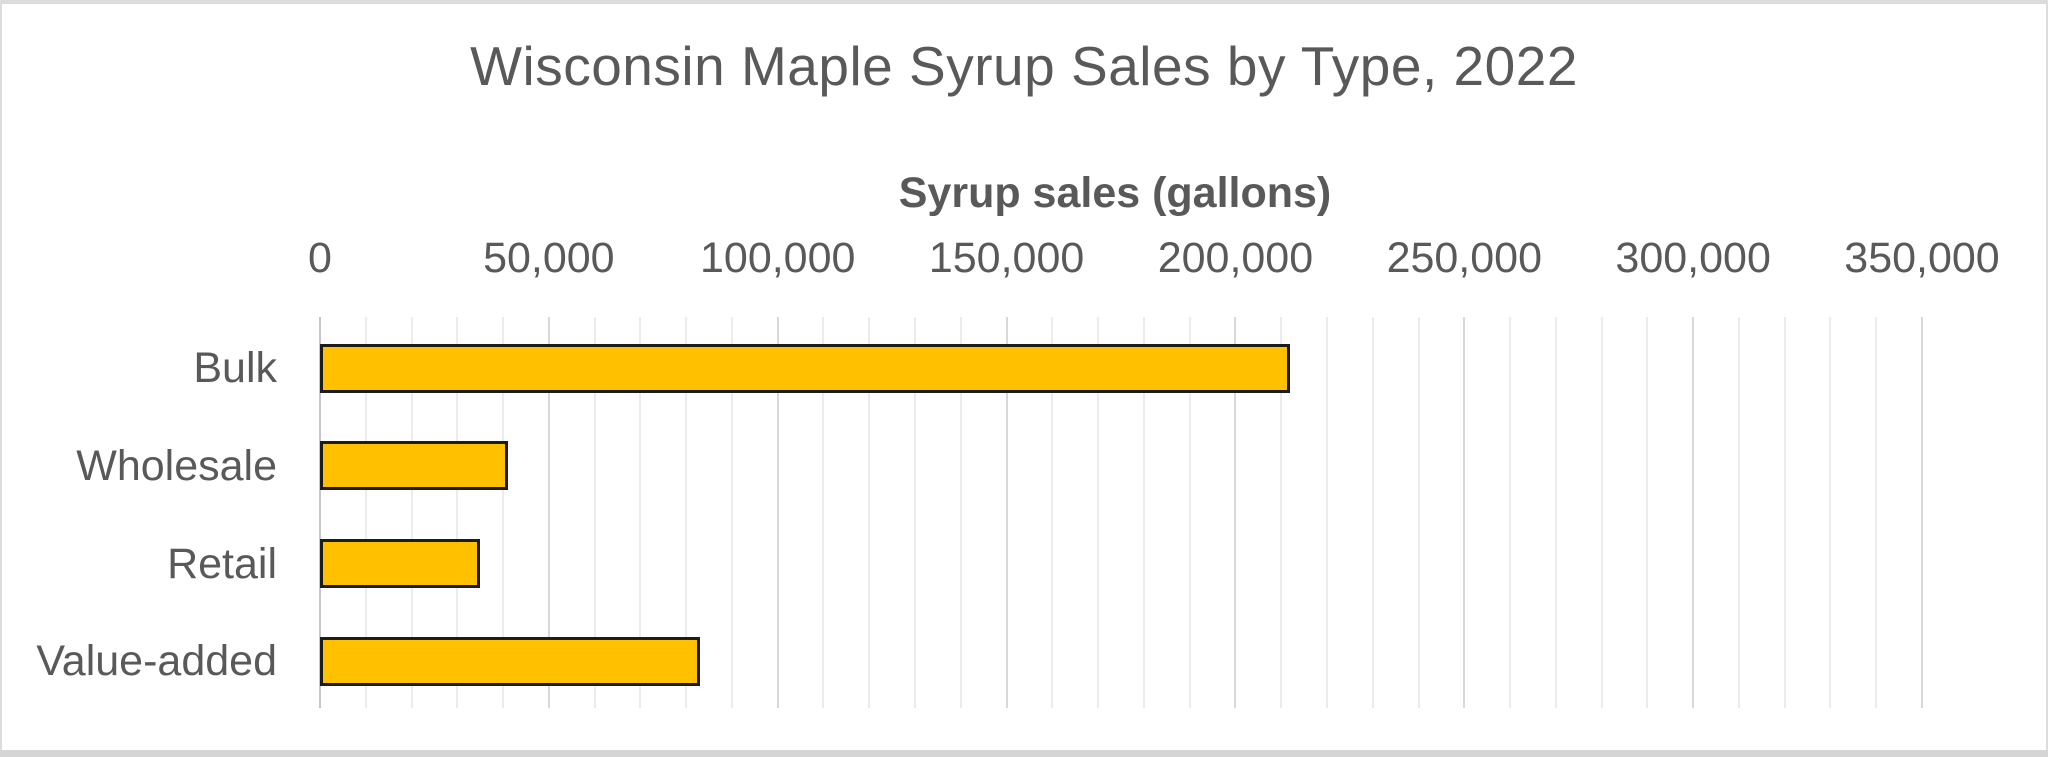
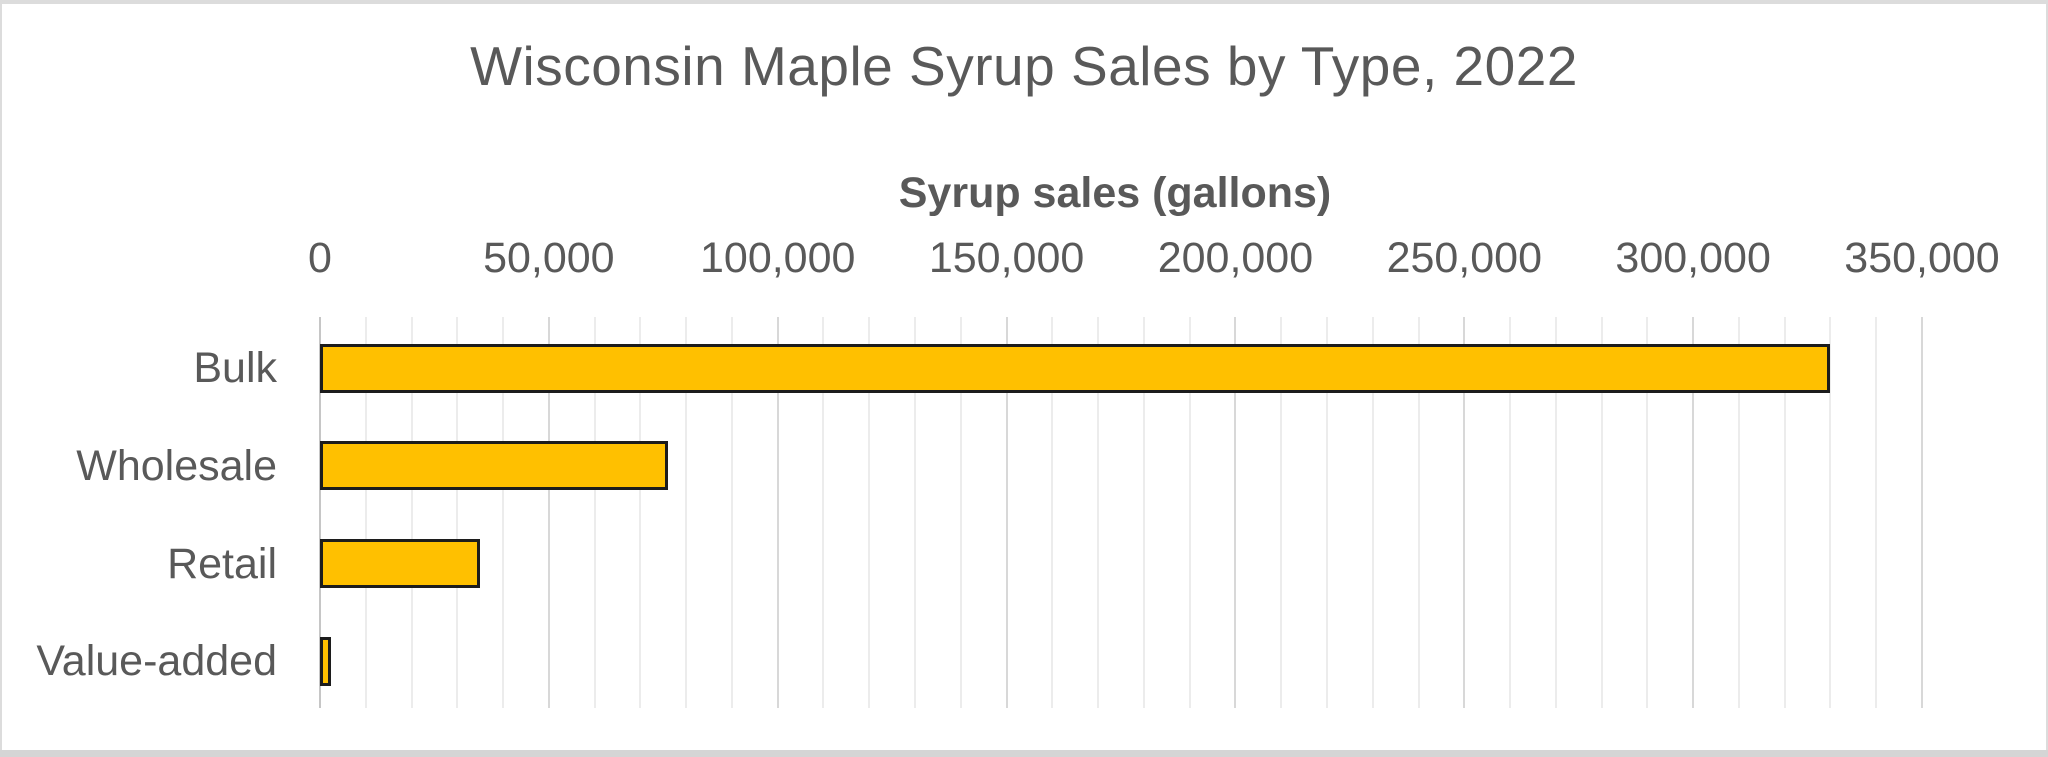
Bulk: 212000 -> 330000
Wholesale: 41000 -> 76000
Value-added: 83000 -> 2000
